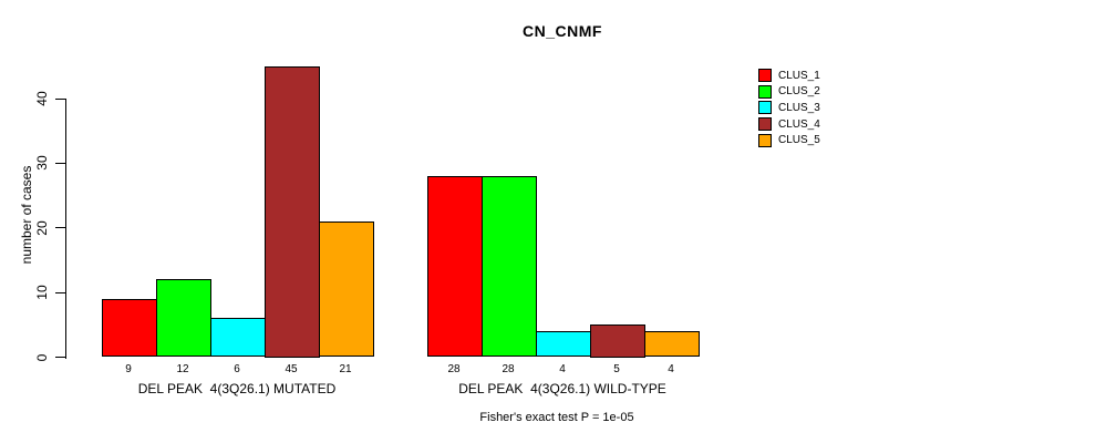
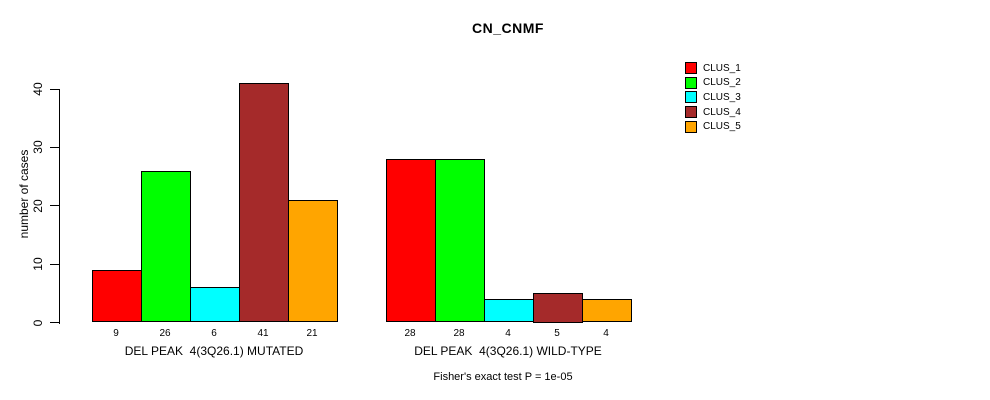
CLUS_2/DEL PEAK 4(3Q26.1) MUTATED: 12 -> 26
CLUS_4/DEL PEAK 4(3Q26.1) MUTATED: 45 -> 41
